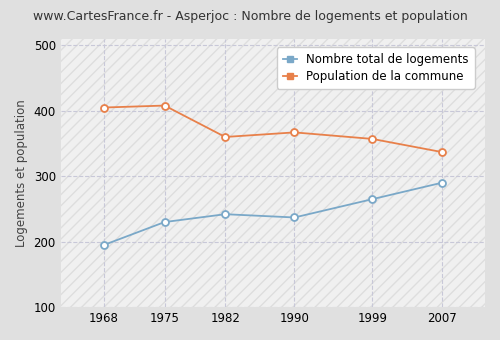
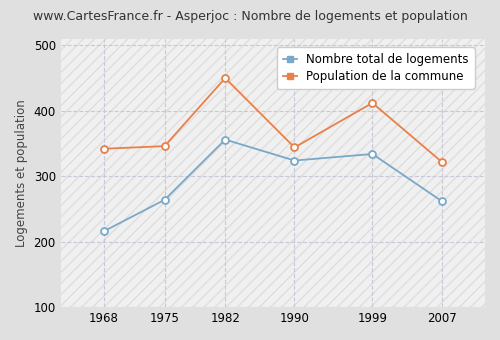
Nombre total de logements/1968: 195 -> 216
Population de la commune/1968: 405 -> 342
Nombre total de logements/1975: 230 -> 264
Population de la commune/1975: 408 -> 346
Nombre total de logements/1982: 242 -> 356
Population de la commune/1982: 360 -> 450
Nombre total de logements/1990: 237 -> 324
Population de la commune/1990: 367 -> 344
Nombre total de logements/1999: 265 -> 334
Population de la commune/1999: 357 -> 412
Nombre total de logements/2007: 290 -> 262
Population de la commune/2007: 337 -> 322
